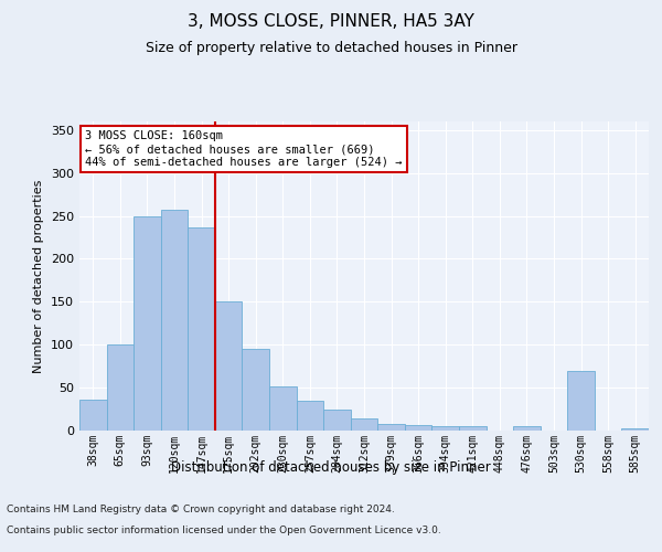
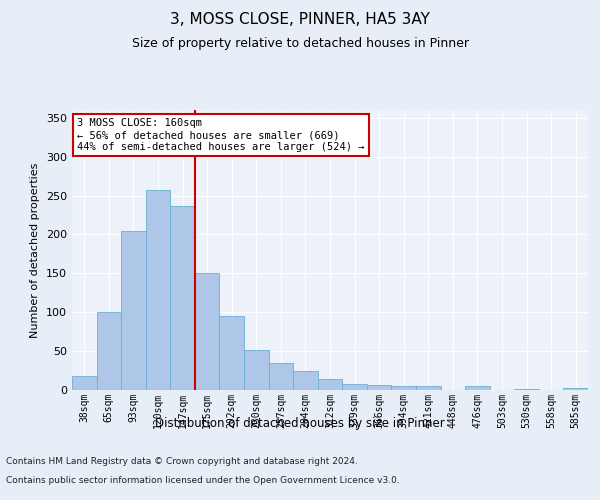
38sqm: 36 -> 18
93sqm: 250 -> 205
530sqm: 70 -> 1
